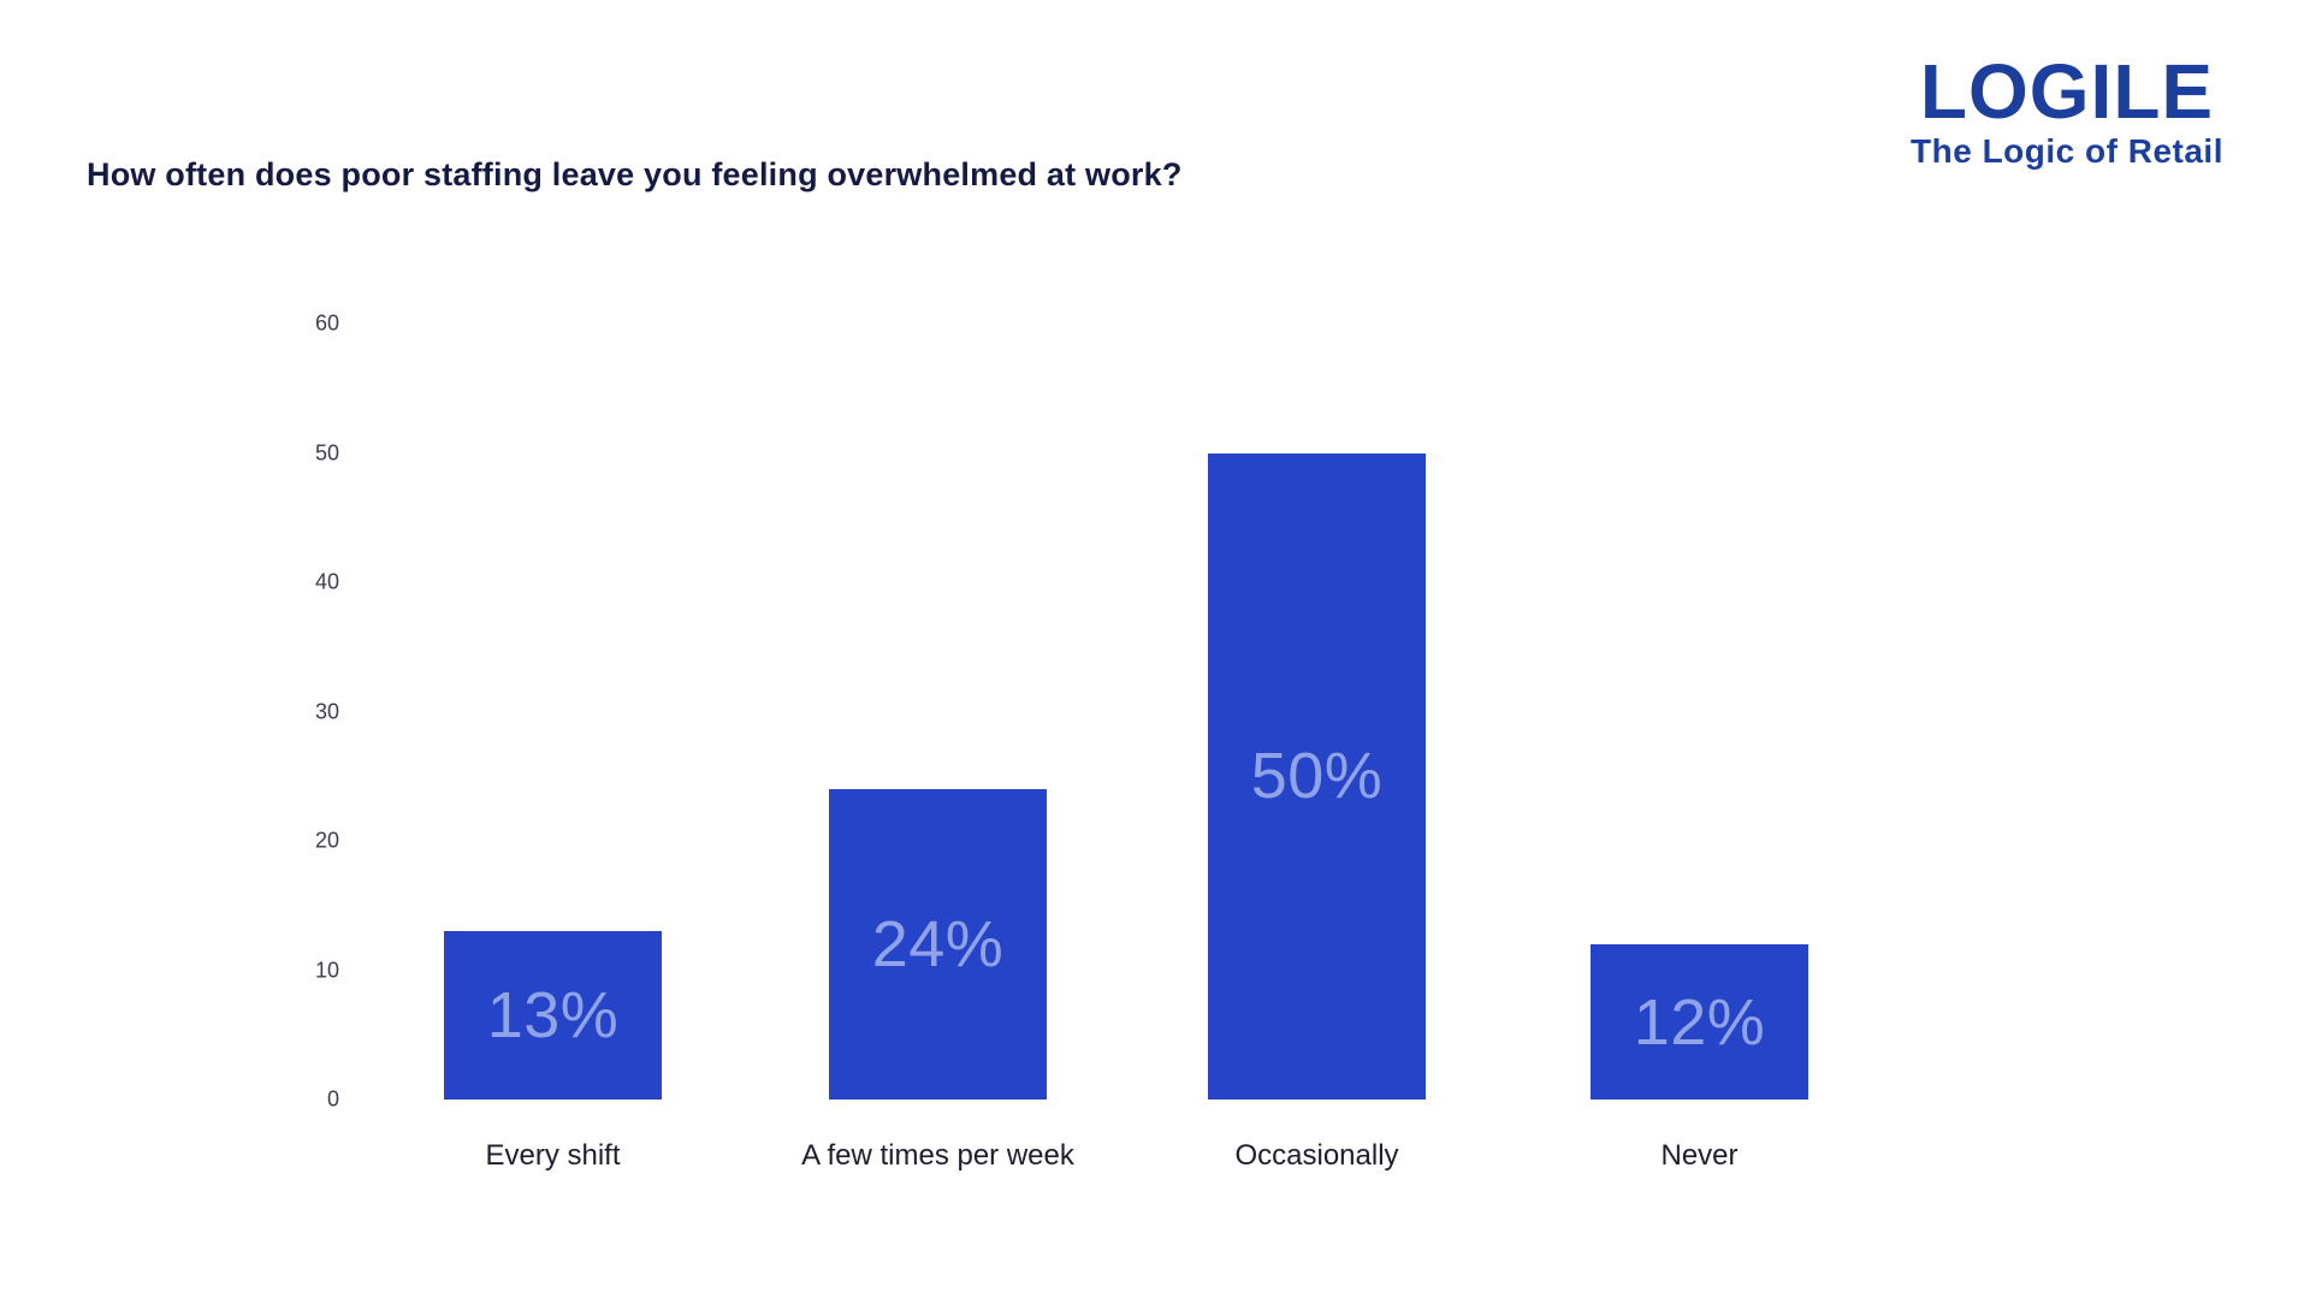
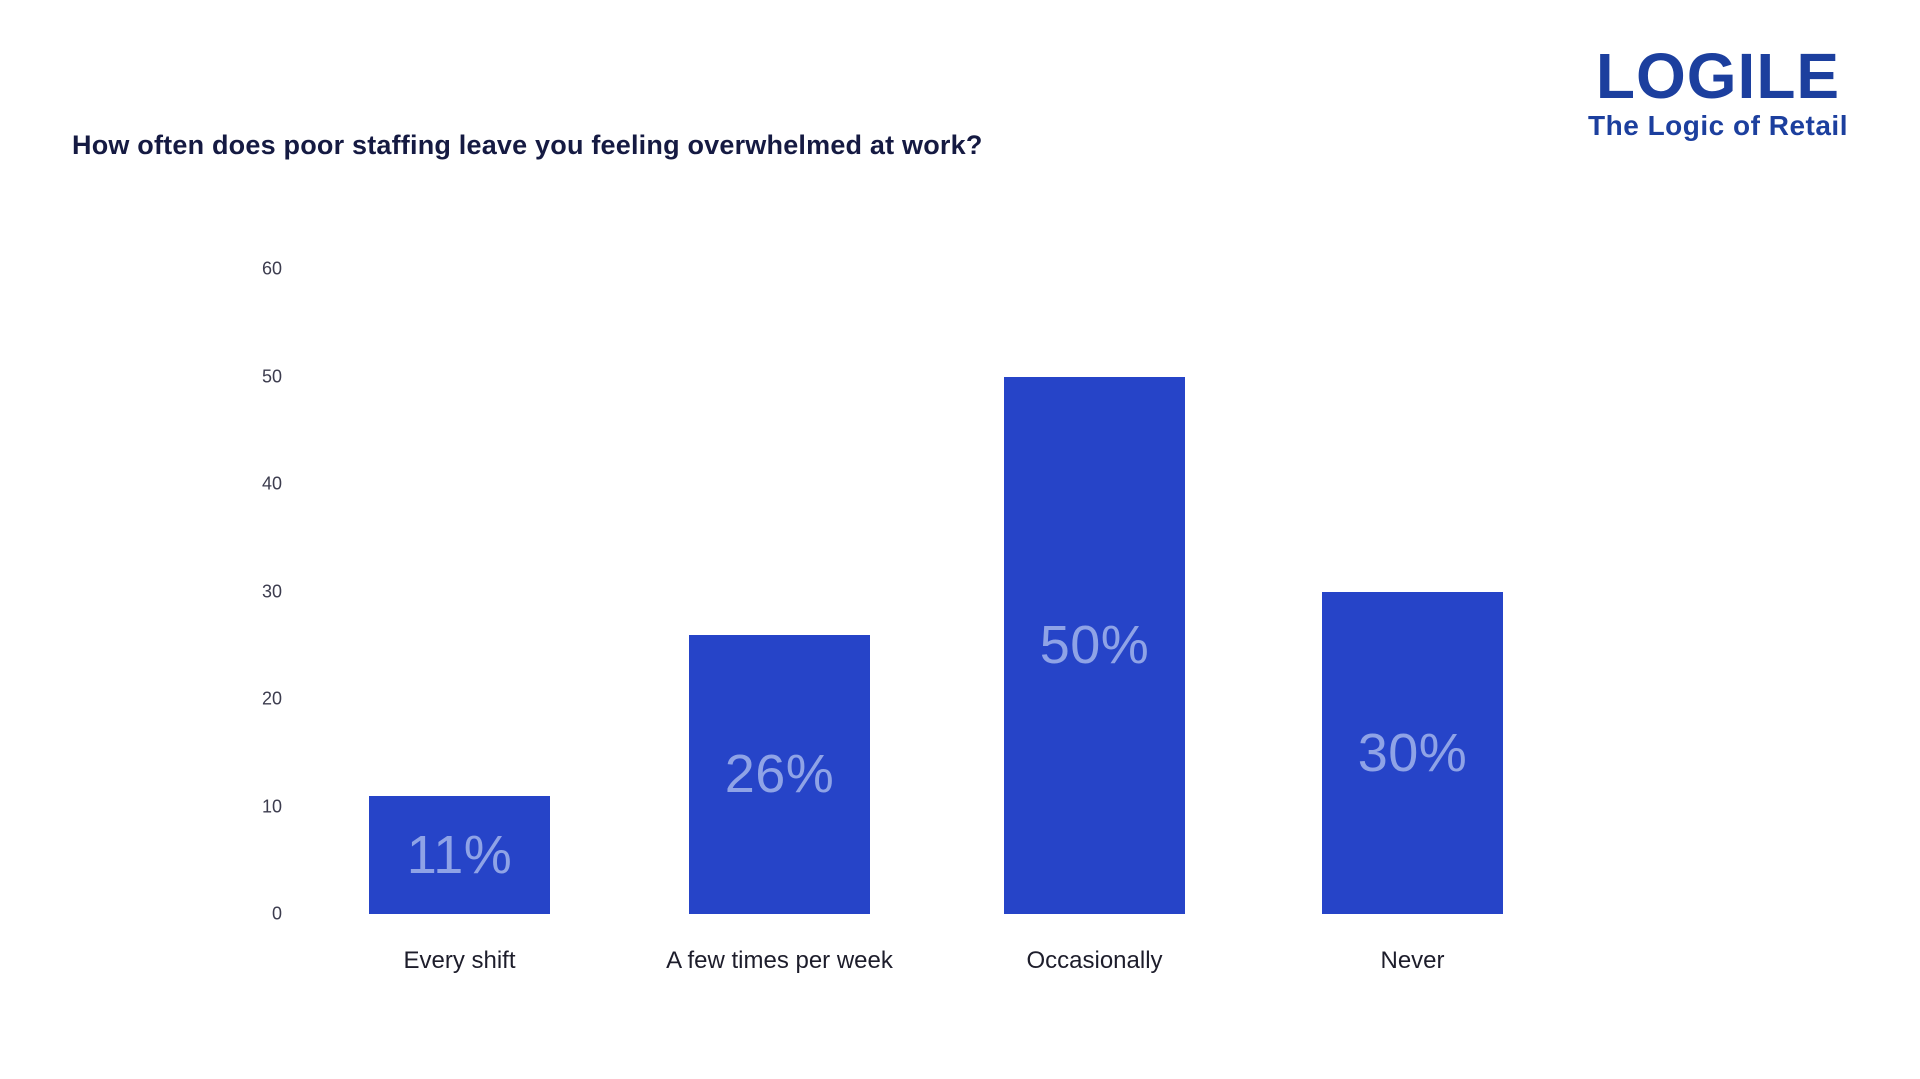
Every shift: 13% -> 11%
A few times per week: 24% -> 26%
Never: 12% -> 30%
